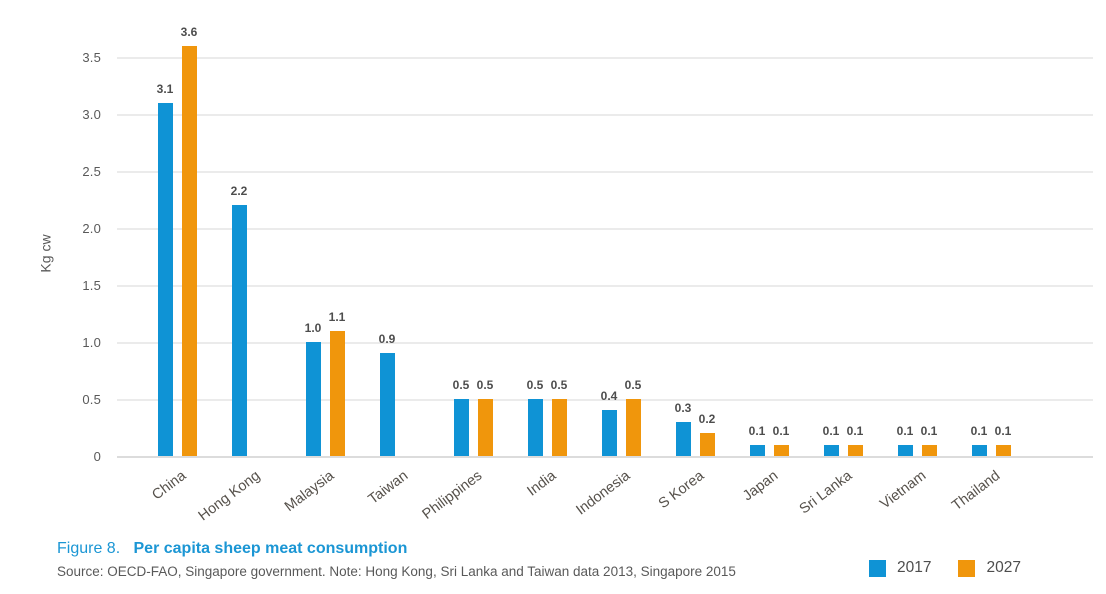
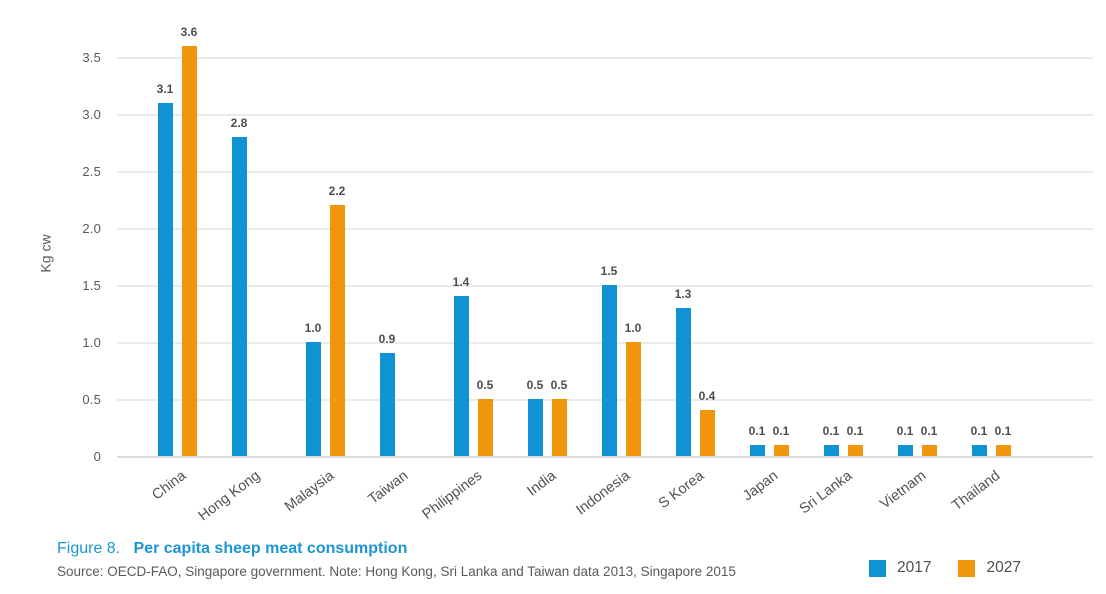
2017/Hong Kong: 2.2 -> 2.8
2027/Malaysia: 1.1 -> 2.2
2017/Philippines: 0.5 -> 1.4
2017/Indonesia: 0.4 -> 1.5
2027/Indonesia: 0.5 -> 1.0
2017/S Korea: 0.3 -> 1.3
2027/S Korea: 0.2 -> 0.4
